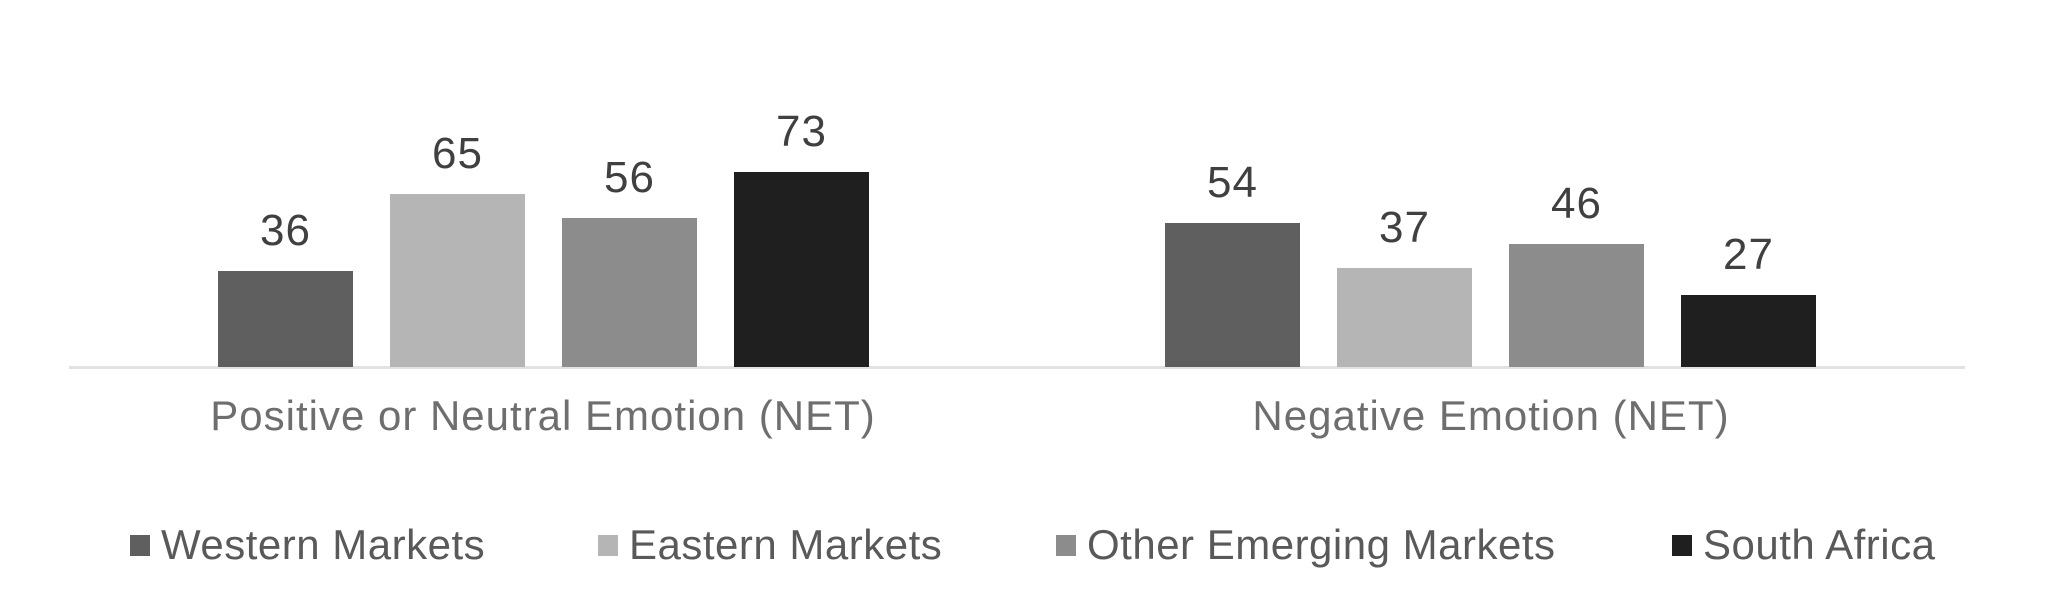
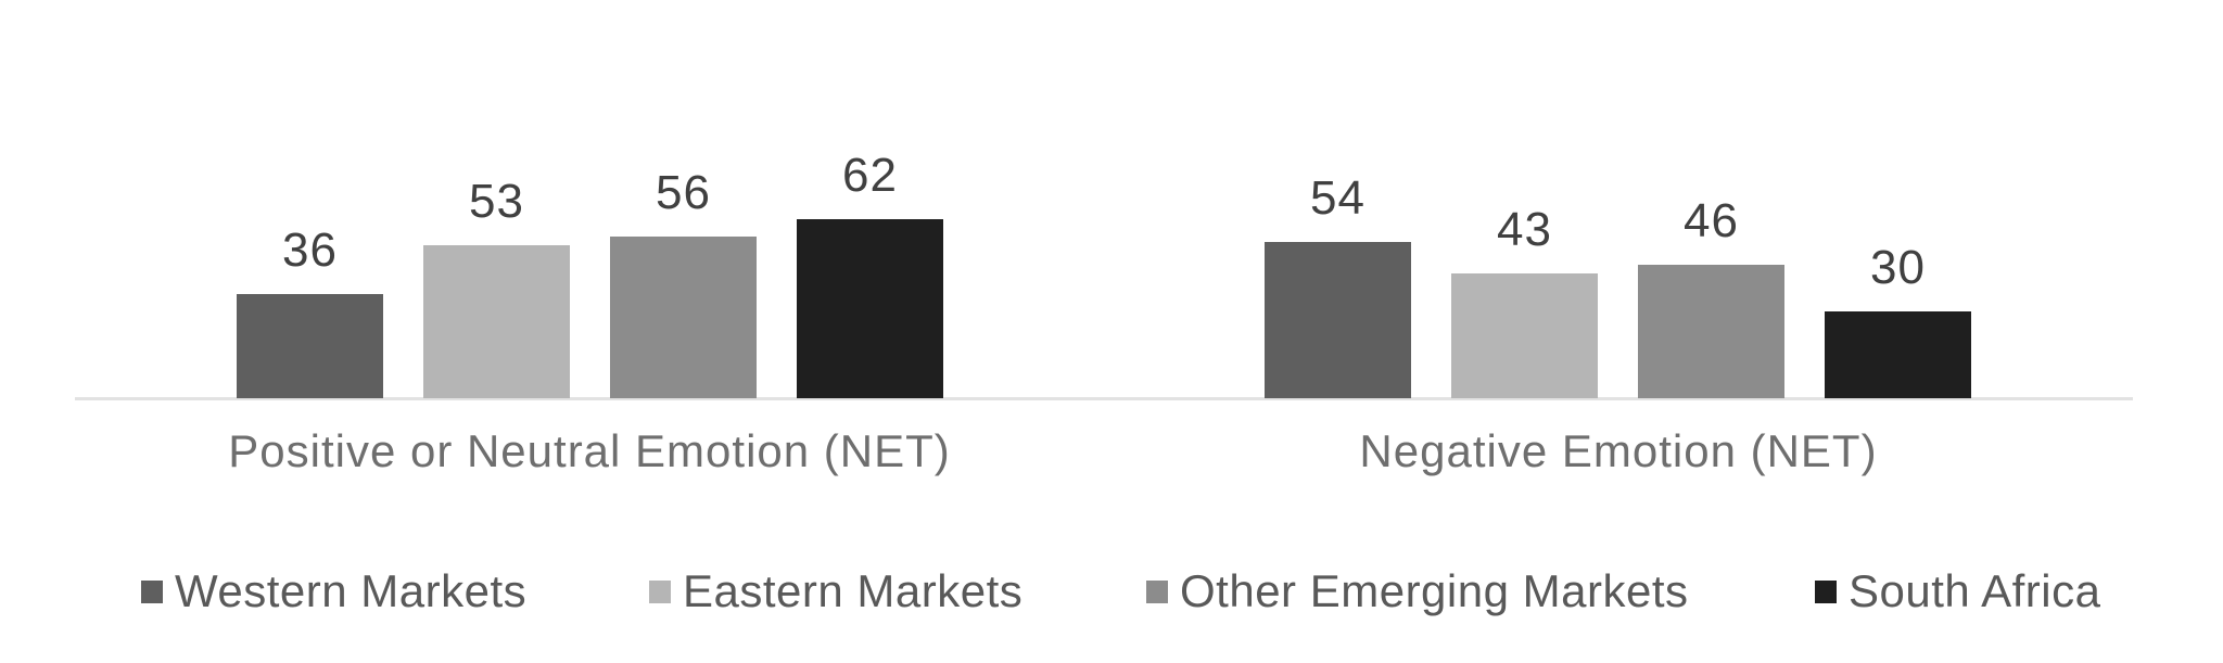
Eastern Markets/Positive or Neutral Emotion (NET): 65 -> 53
South Africa/Positive or Neutral Emotion (NET): 73 -> 62
Eastern Markets/Negative Emotion (NET): 37 -> 43
South Africa/Negative Emotion (NET): 27 -> 30
